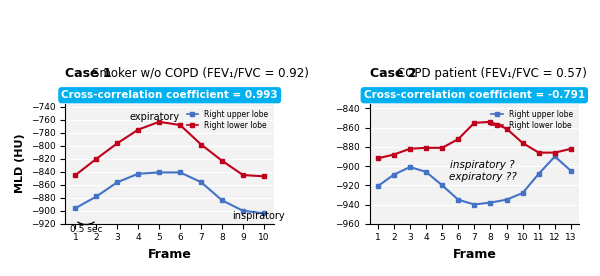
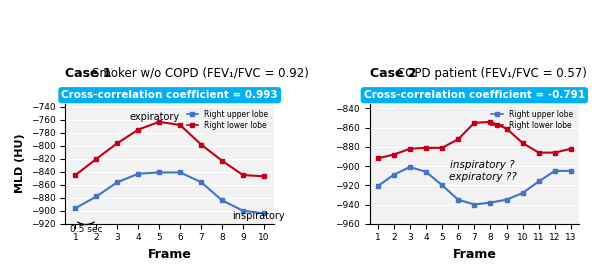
Right upper lobe/11: -908 -> -916
Right upper lobe/12: -890 -> -905
